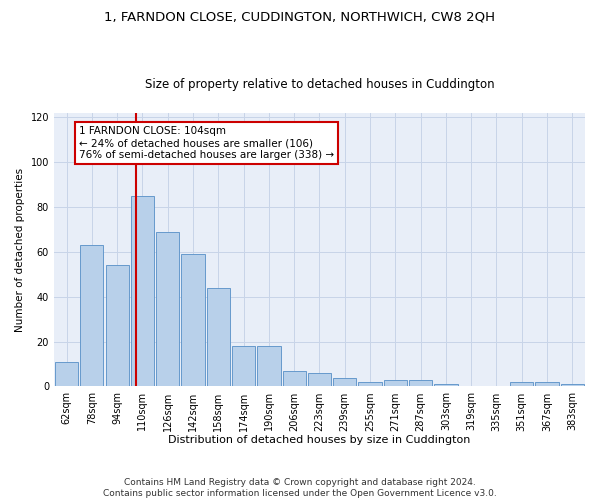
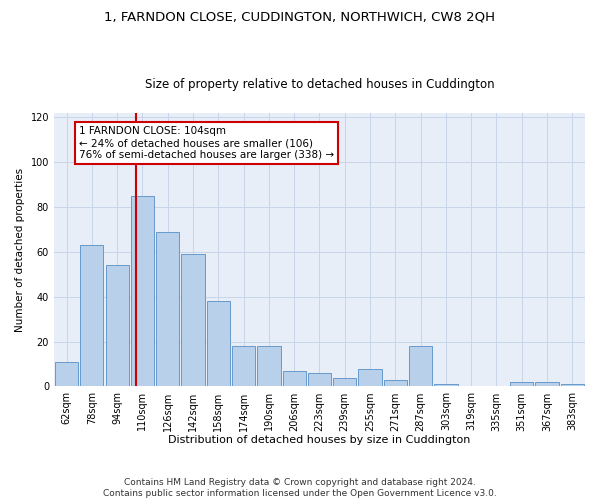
158sqm: 44 -> 38
255sqm: 2 -> 8
287sqm: 3 -> 18
